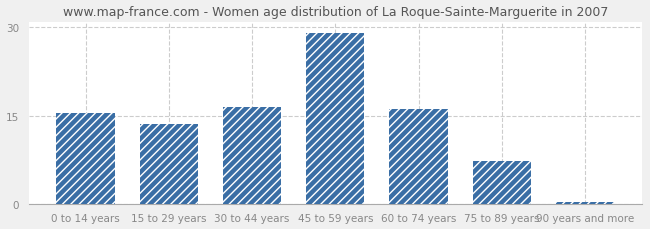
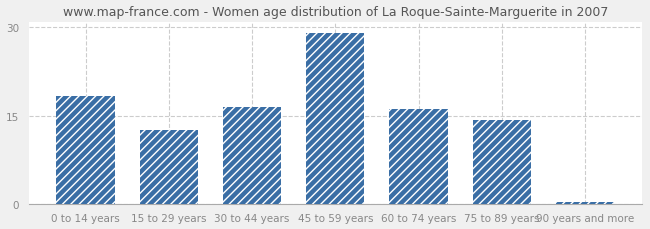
0 to 14 years: 15.4 -> 18.4
15 to 29 years: 13.6 -> 12.6
75 to 89 years: 7.3 -> 14.2
